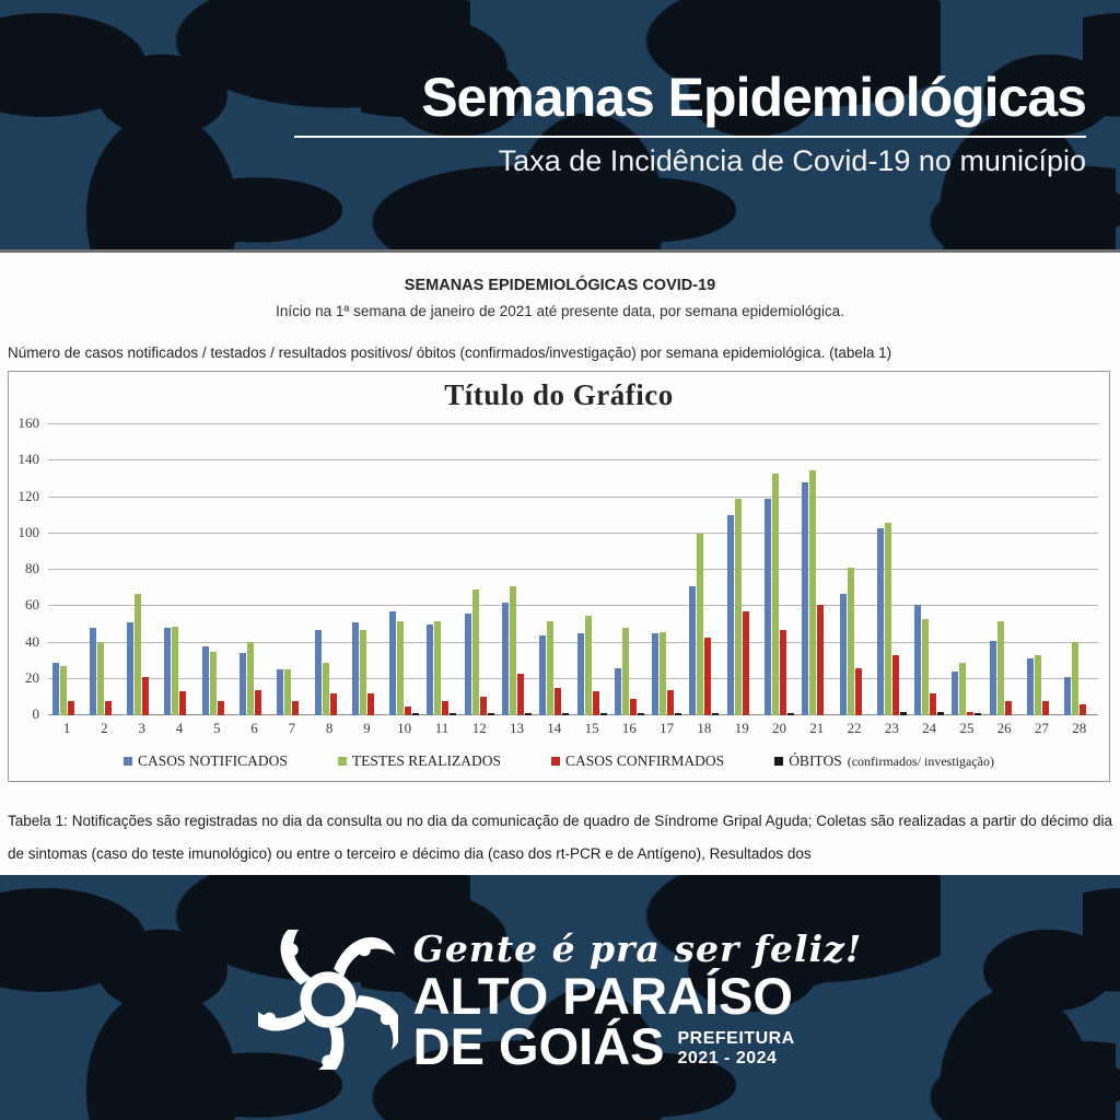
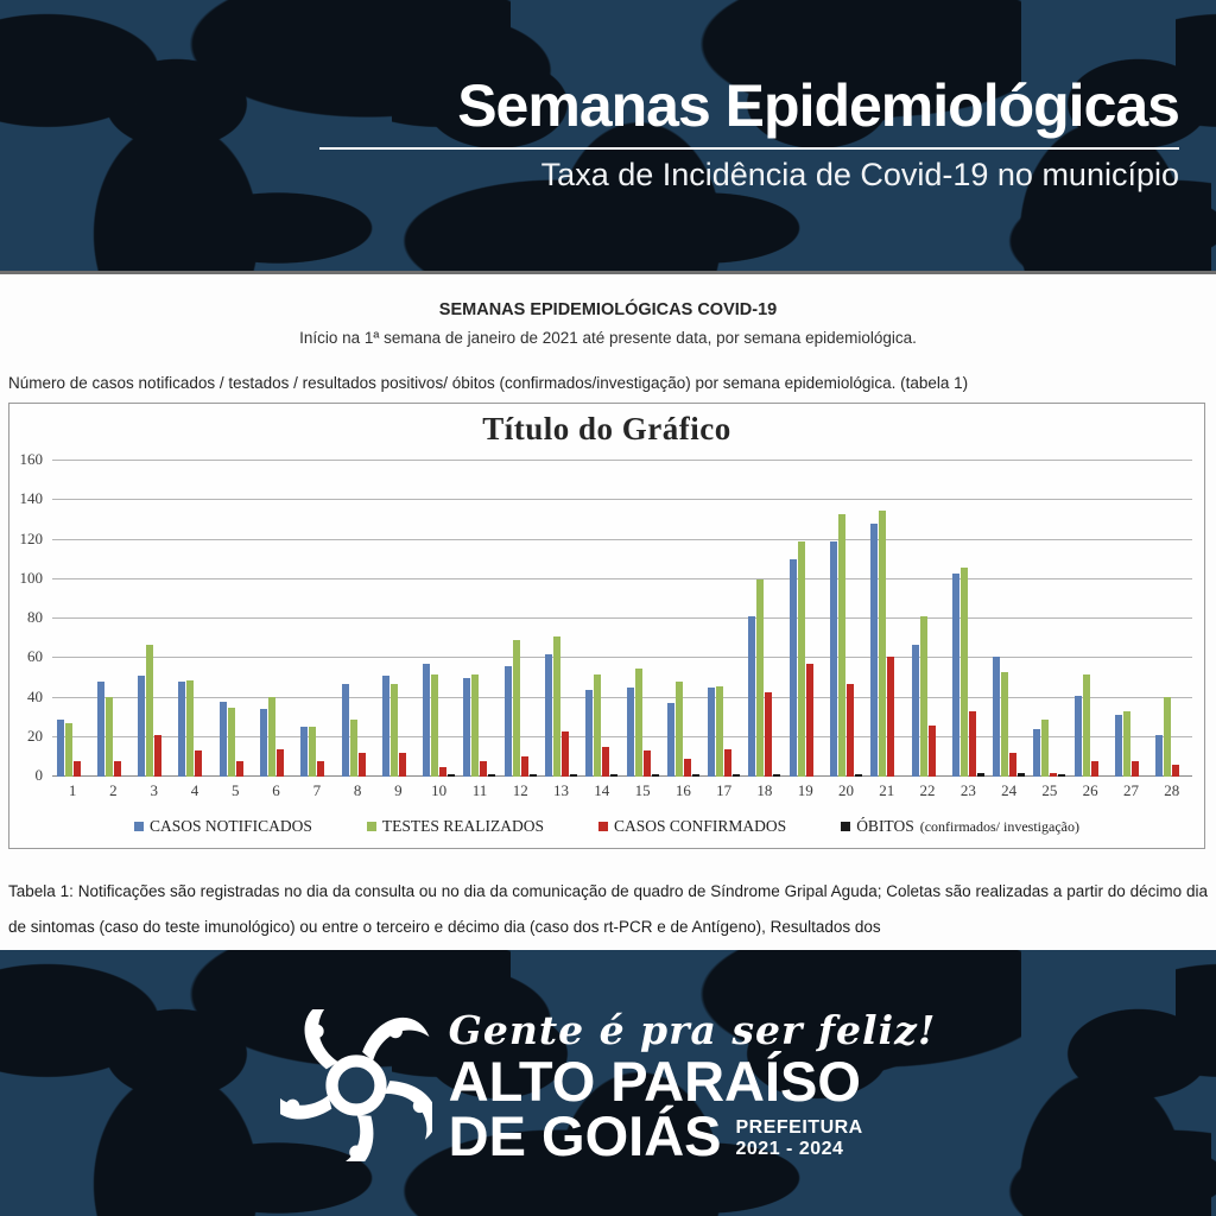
CASOS NOTIFICADOS/16: 26 -> 37
CASOS NOTIFICADOS/18: 71 -> 81
